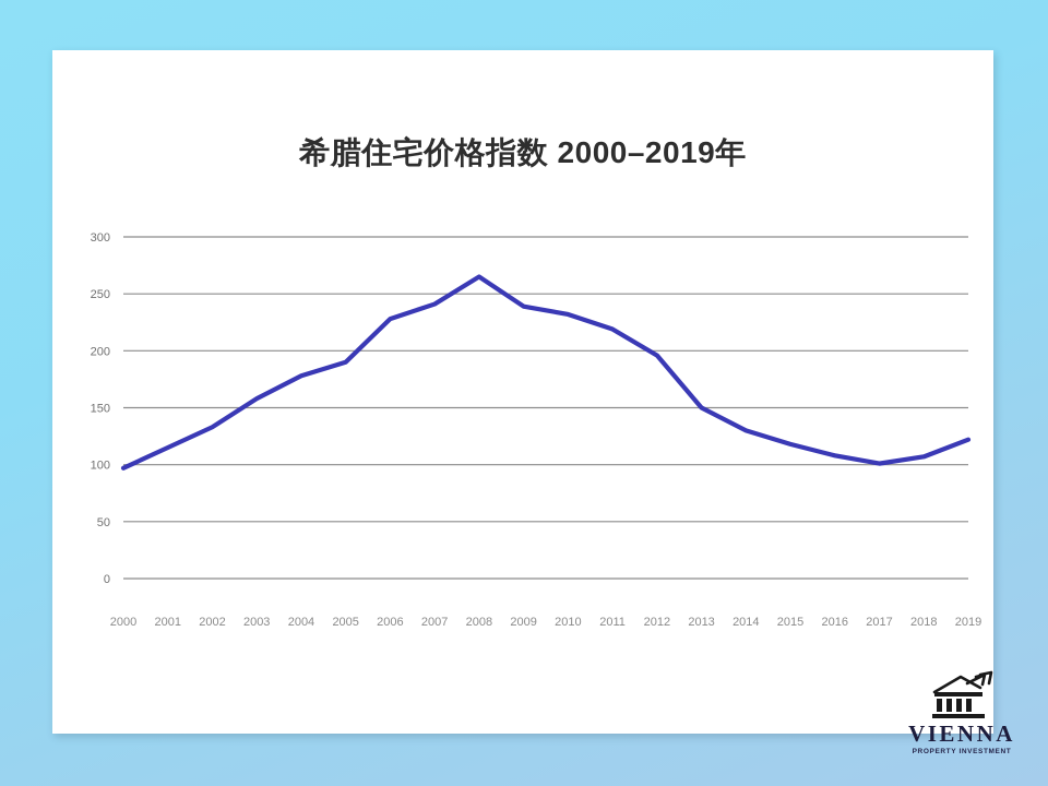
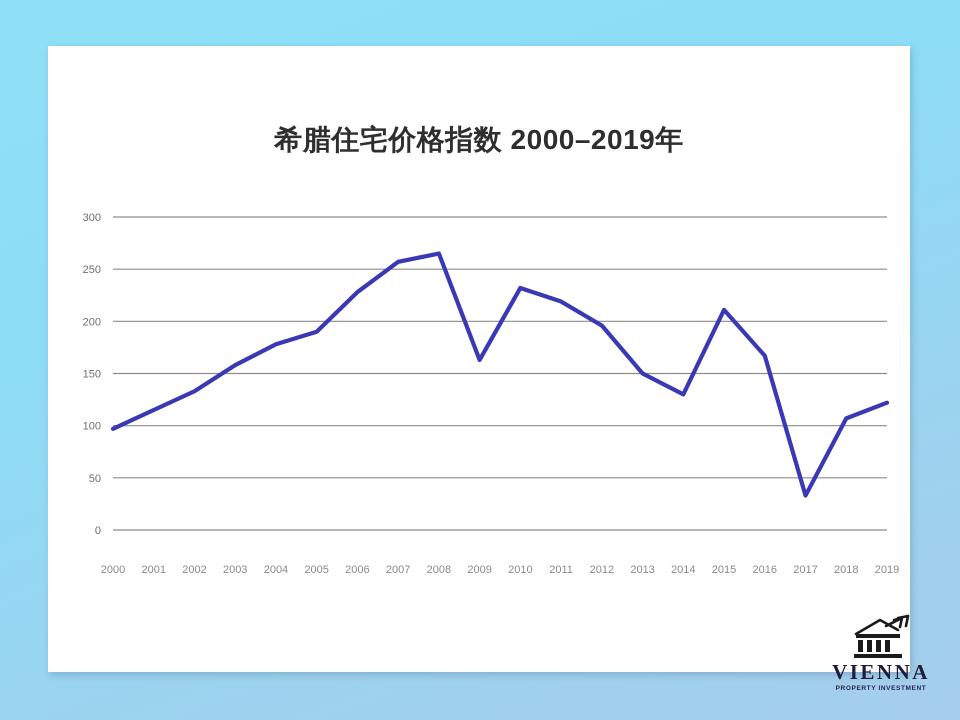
2007: 241 -> 257
2009: 239 -> 163
2015: 118 -> 211
2016: 108 -> 167
2017: 101 -> 33
